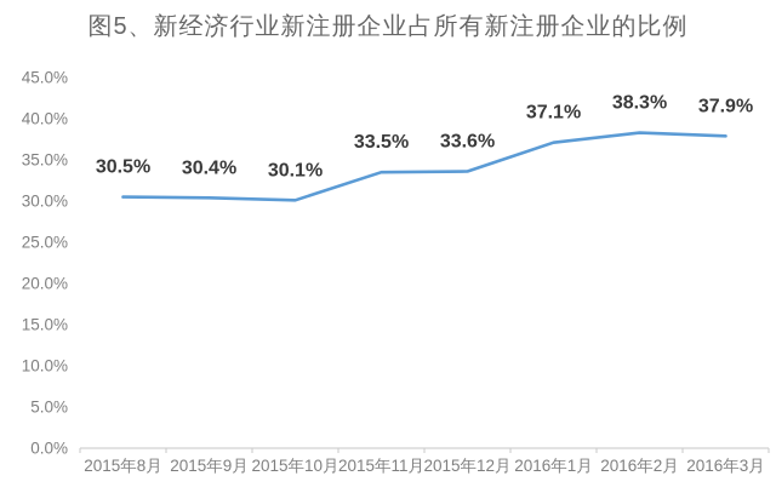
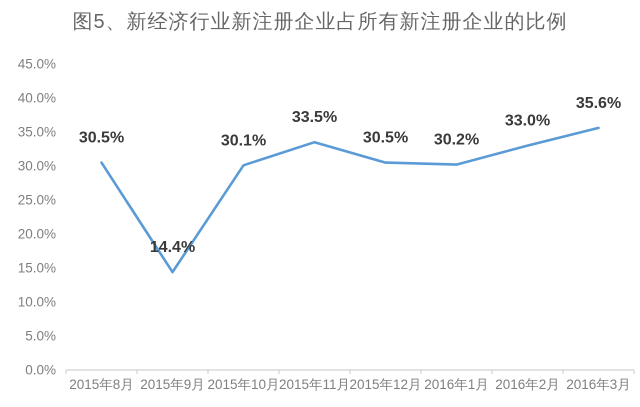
2015年9月: 30.4% -> 14.4%
2015年12月: 33.6% -> 30.5%
2016年1月: 37.1% -> 30.2%
2016年2月: 38.3% -> 33.0%
2016年3月: 37.9% -> 35.6%
